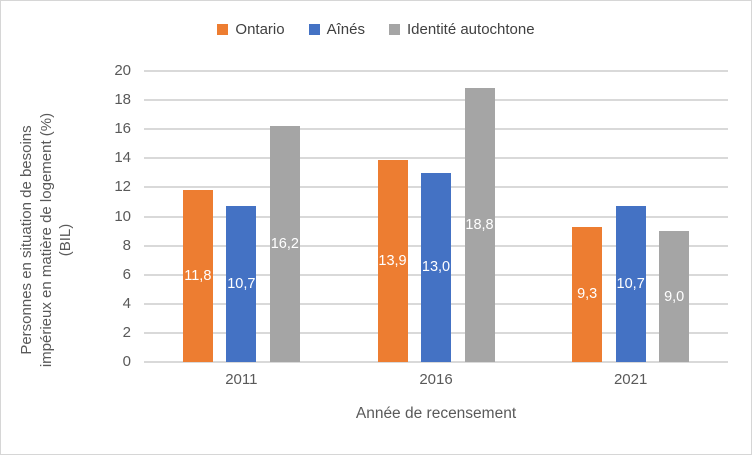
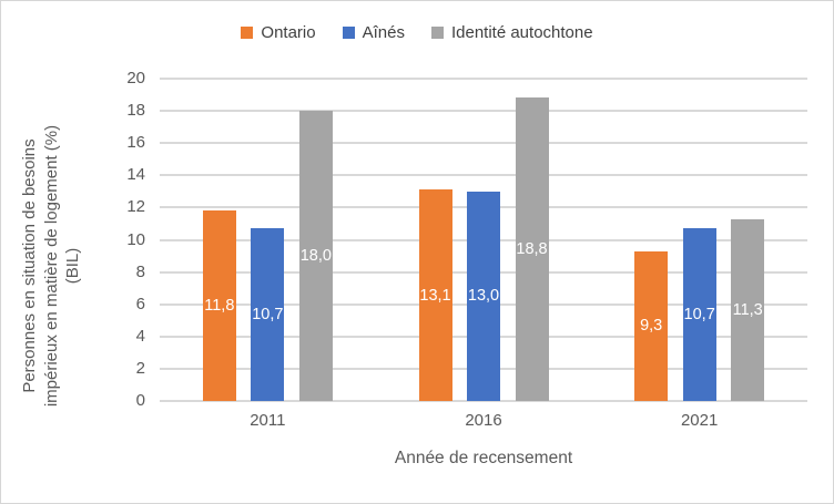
Identité autochtone/2011: 16,2 -> 18,0
Ontario/2016: 13,9 -> 13,1
Identité autochtone/2021: 9,0 -> 11,3
